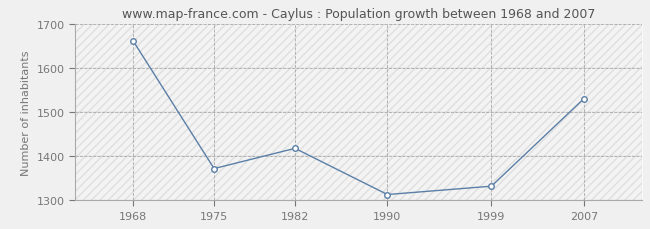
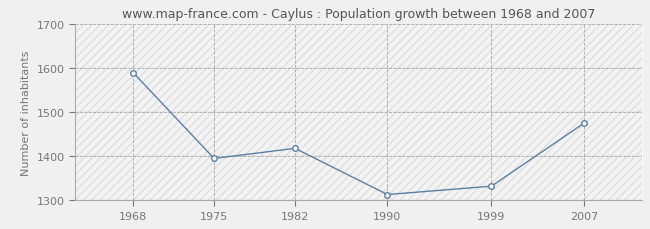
1968: 1662 -> 1590
1975: 1372 -> 1395
2007: 1531 -> 1475
